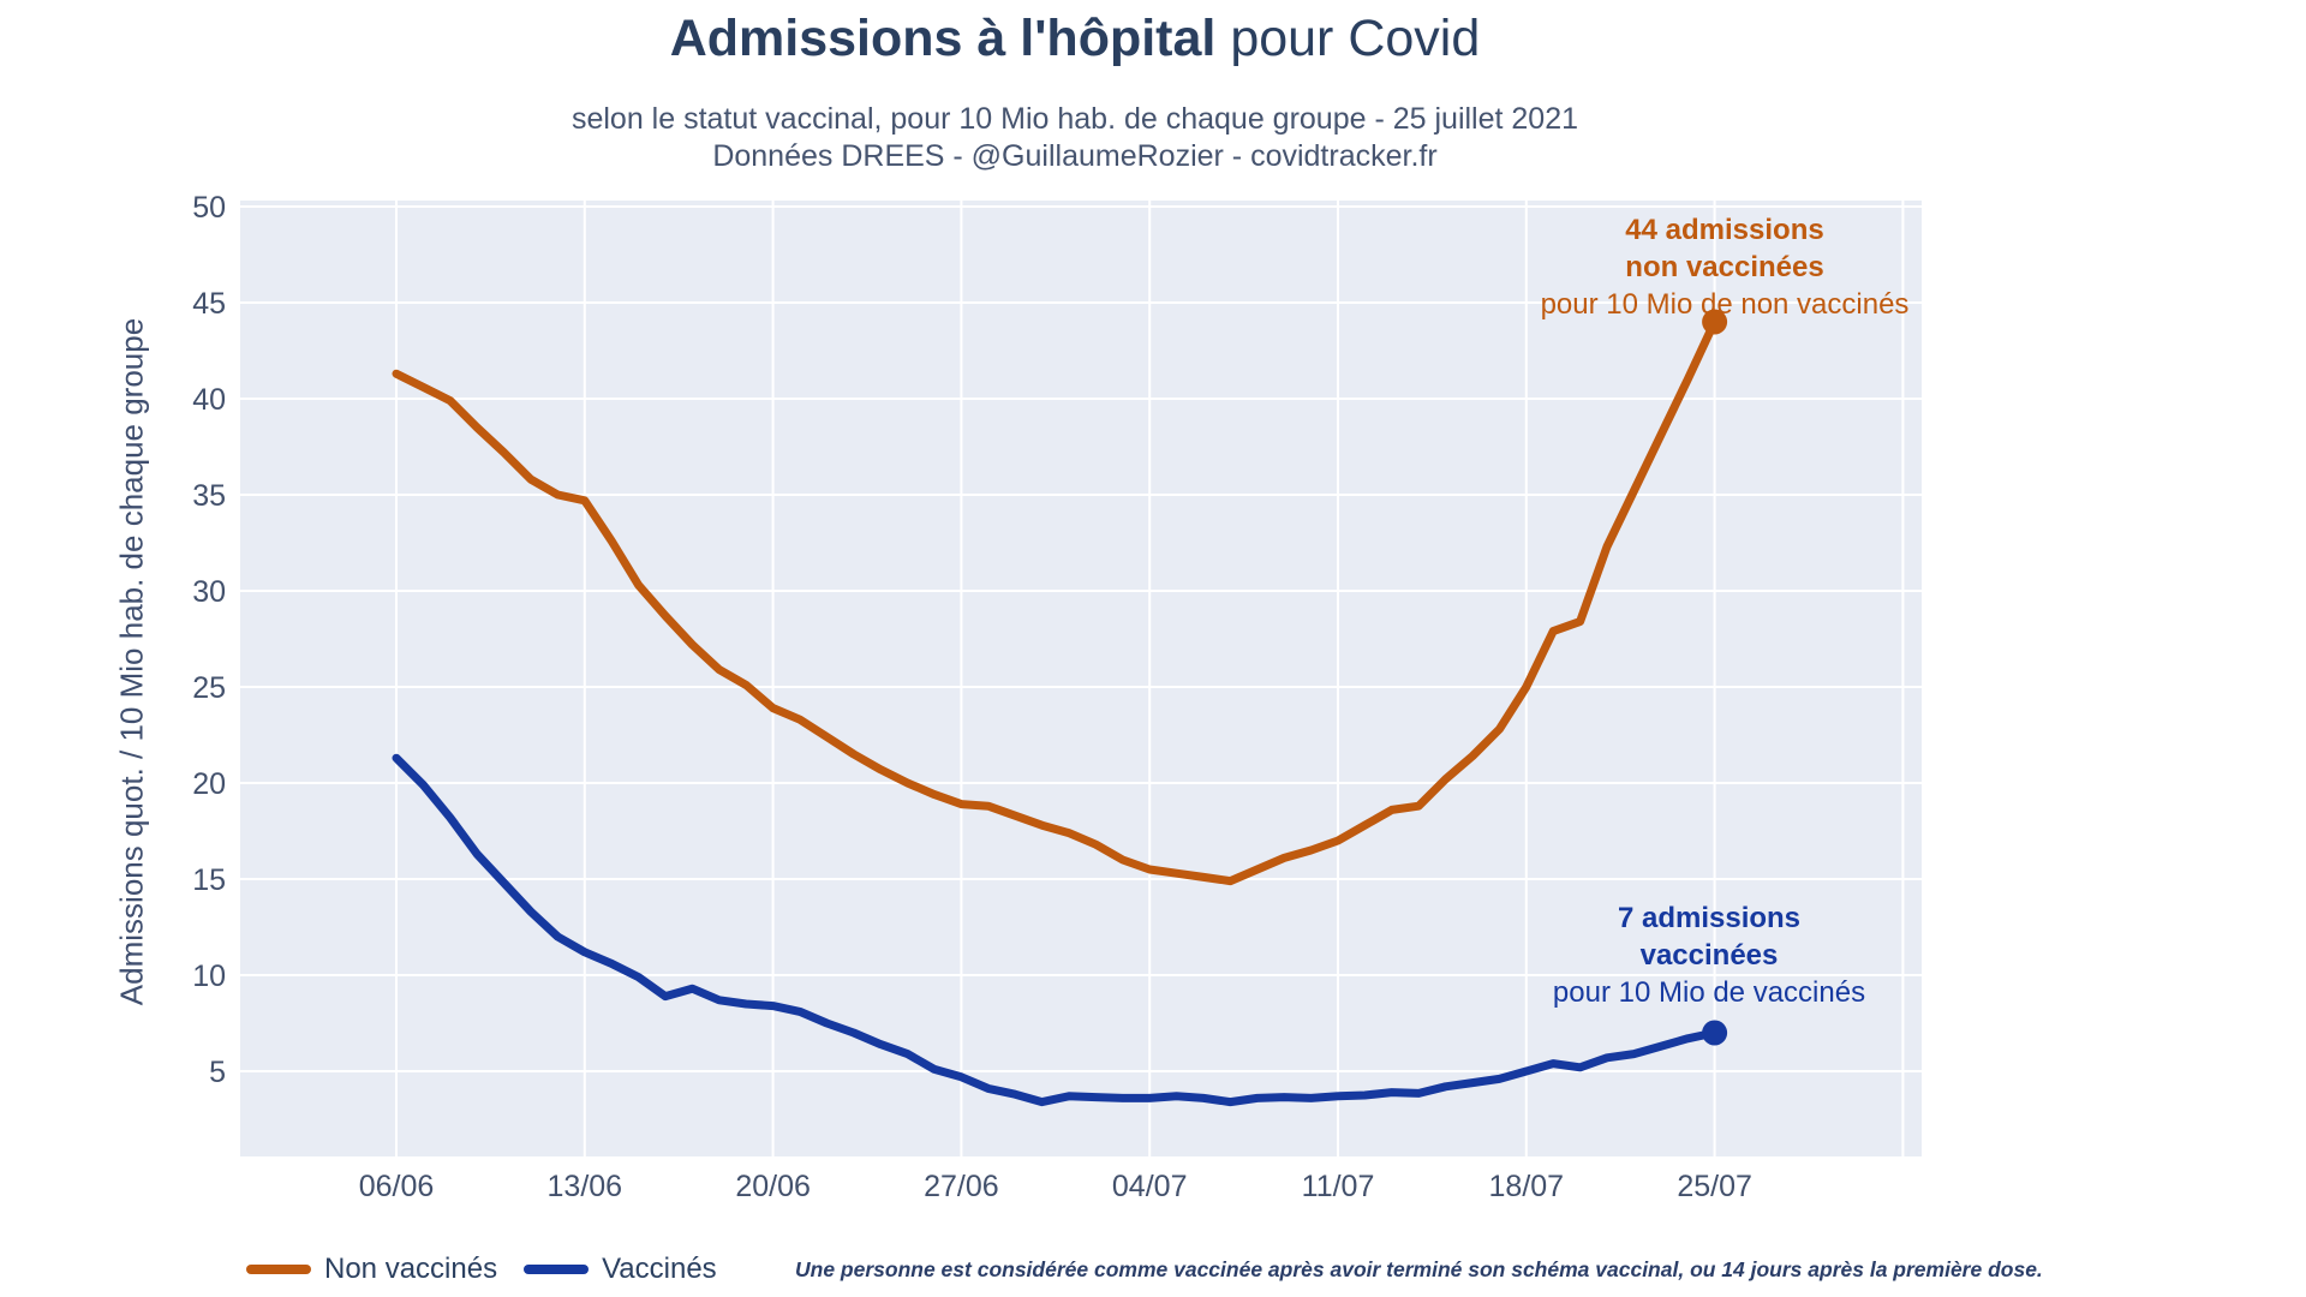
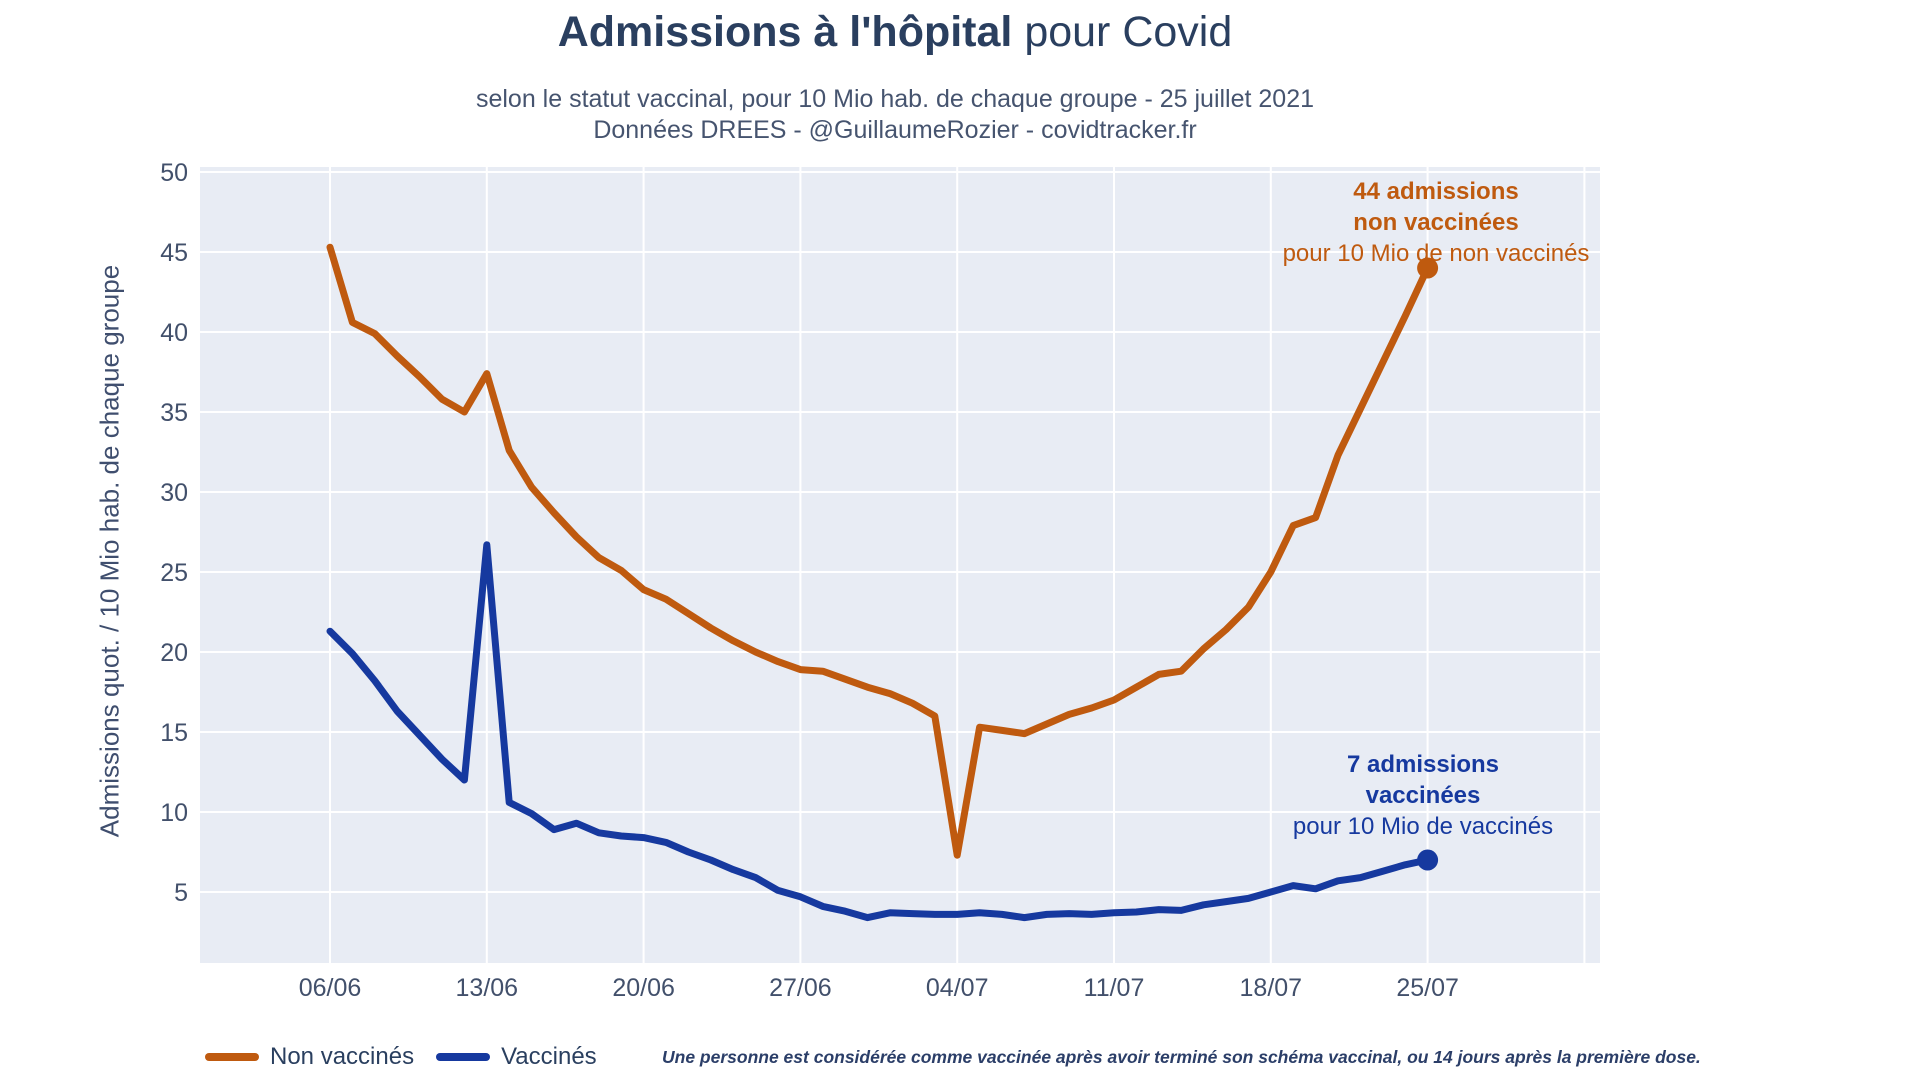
Non vaccinés/06/06: 41.3 -> 45.3
Non vaccinés/13/06: 34.7 -> 37.4
Vaccinés/13/06: 11.2 -> 26.7
Non vaccinés/04/07: 15.5 -> 7.3
